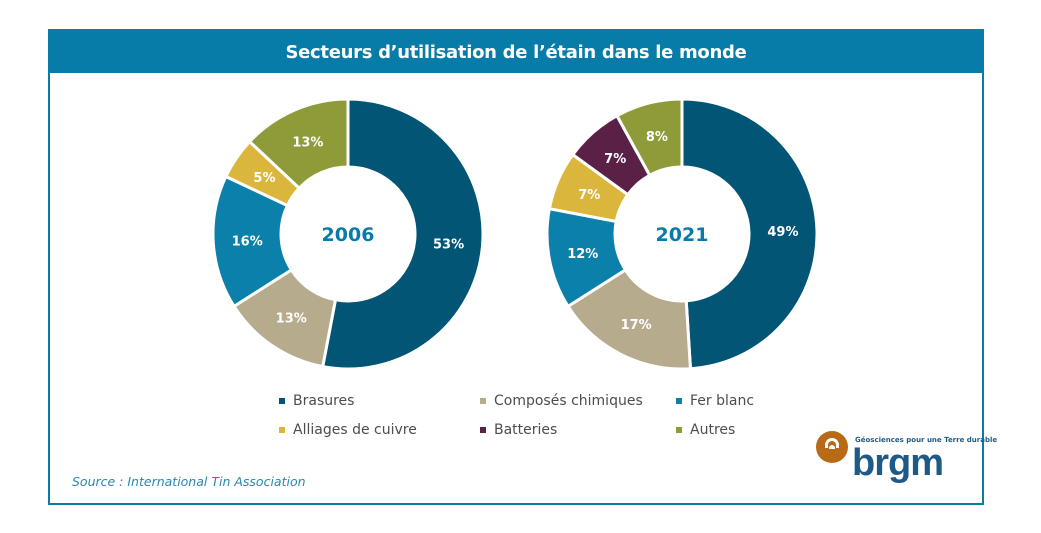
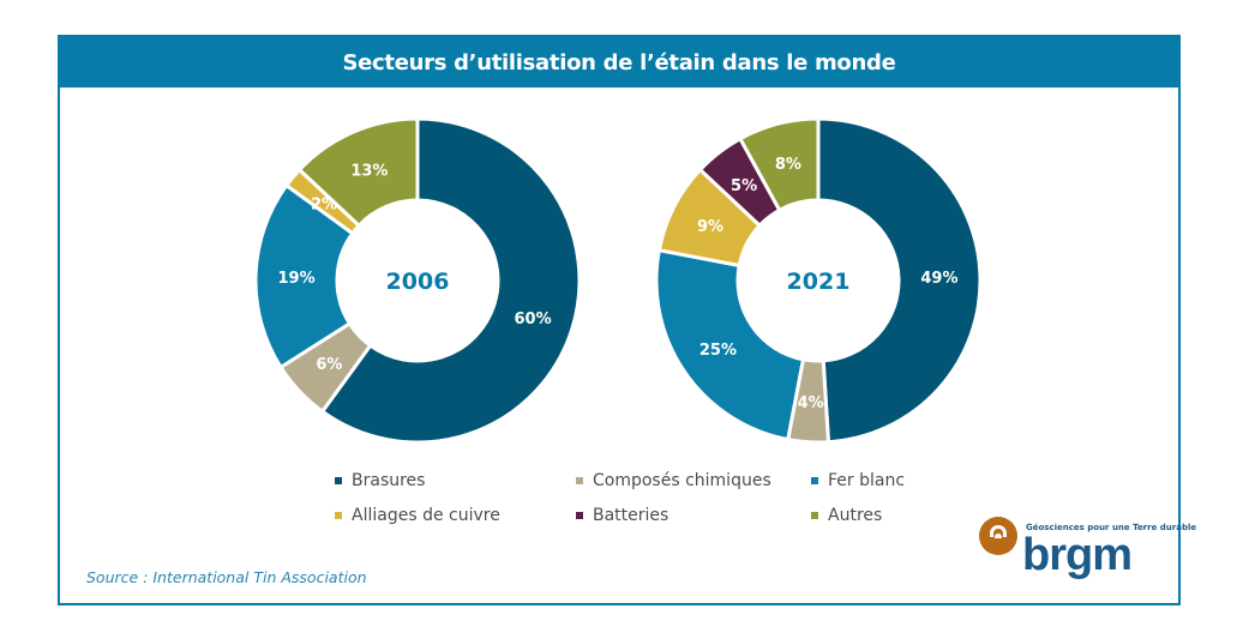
2006/Brasures: 53% -> 60%
2006/Composés chimiques: 13% -> 6%
2006/Fer blanc: 16% -> 19%
2006/Alliages de cuivre: 5% -> 2%
2021/Composés chimiques: 17% -> 4%
2021/Fer blanc: 12% -> 25%
2021/Alliages de cuivre: 7% -> 9%
2021/Batteries: 7% -> 5%
